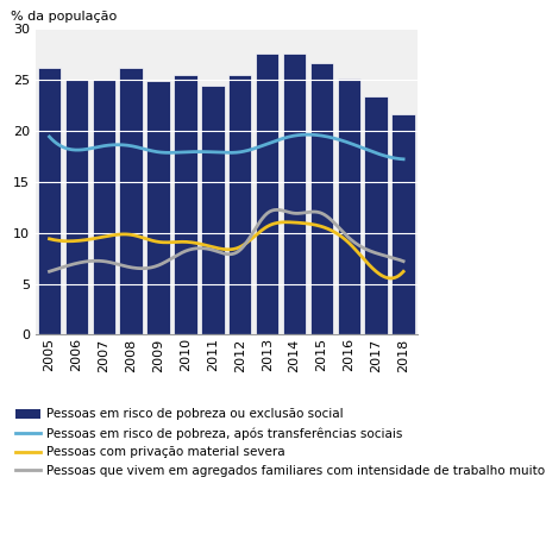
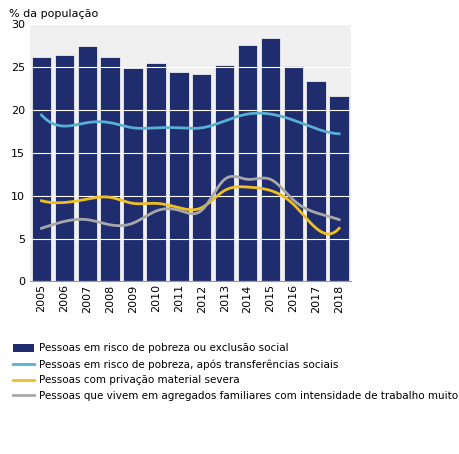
Pessoas em risco de pobreza ou exclusão social/2006: 25.0 -> 26.4
Pessoas em risco de pobreza ou exclusão social/2007: 25.0 -> 27.4
Pessoas em risco de pobreza ou exclusão social/2012: 25.4 -> 24.2
Pessoas em risco de pobreza ou exclusão social/2013: 27.5 -> 25.2
Pessoas em risco de pobreza ou exclusão social/2015: 26.6 -> 28.4
